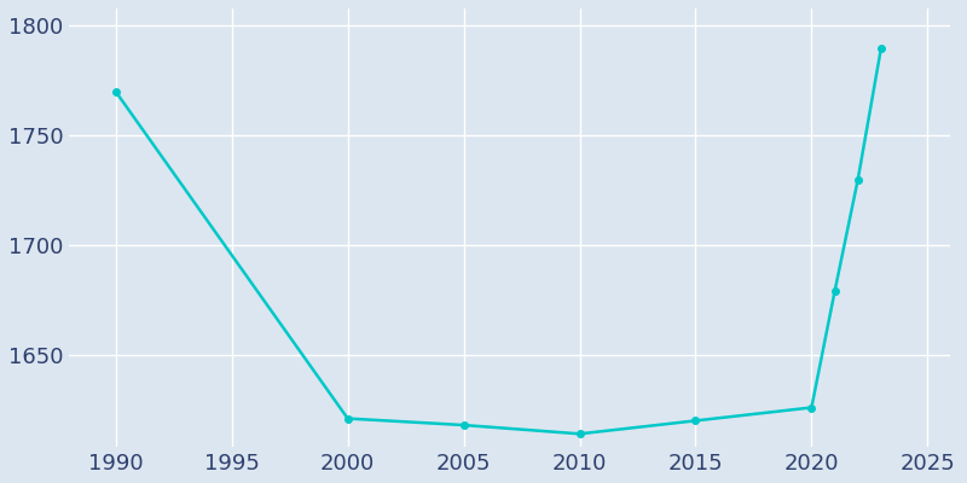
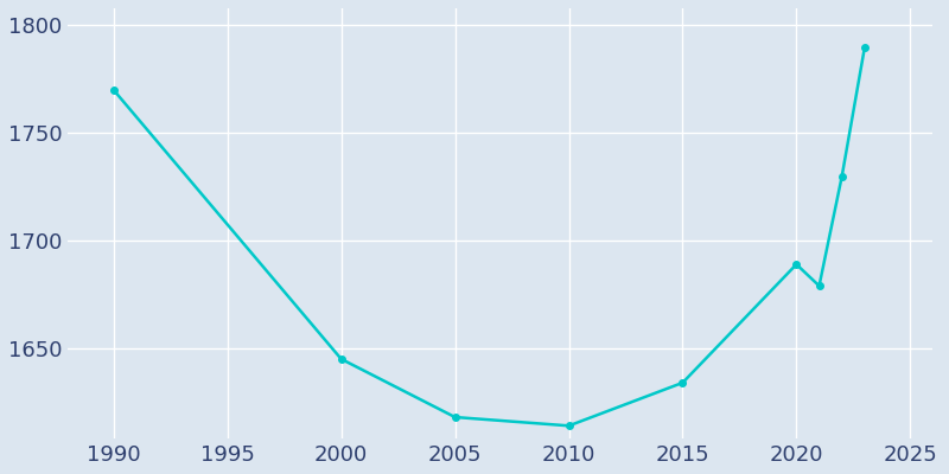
2000: 1621 -> 1645
2015: 1620 -> 1634
2020: 1626 -> 1689
